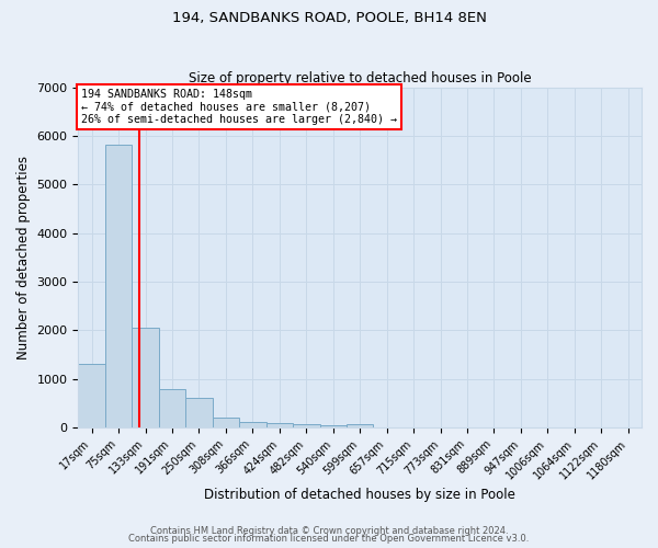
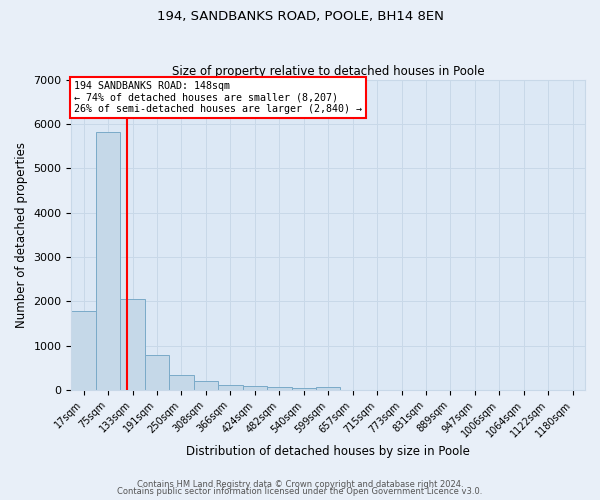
17sqm: 1300 -> 1780
250sqm: 600 -> 340
